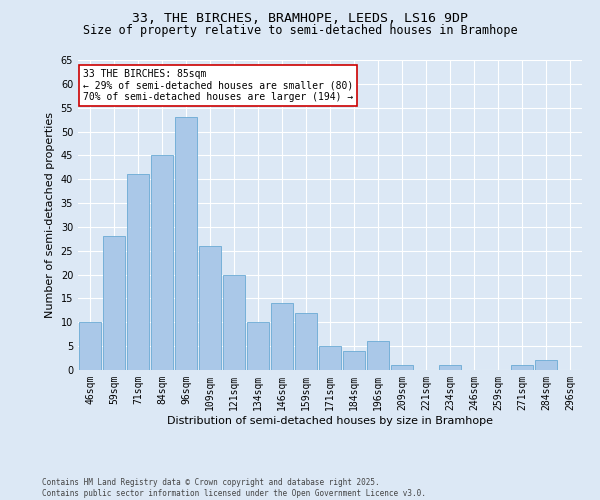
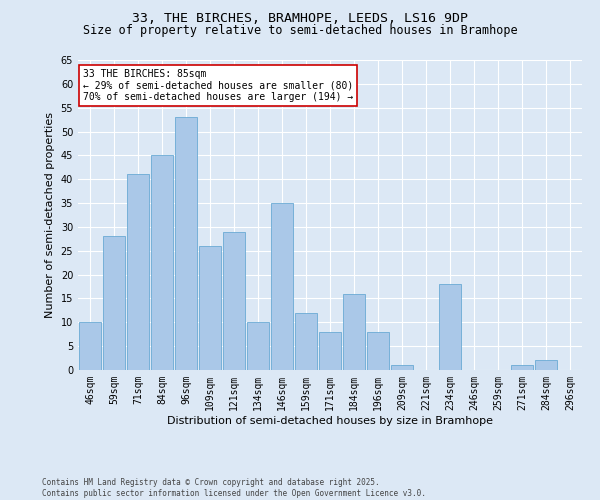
121sqm: 20 -> 29
146sqm: 14 -> 35
171sqm: 5 -> 8
184sqm: 4 -> 16
196sqm: 6 -> 8
234sqm: 1 -> 18
